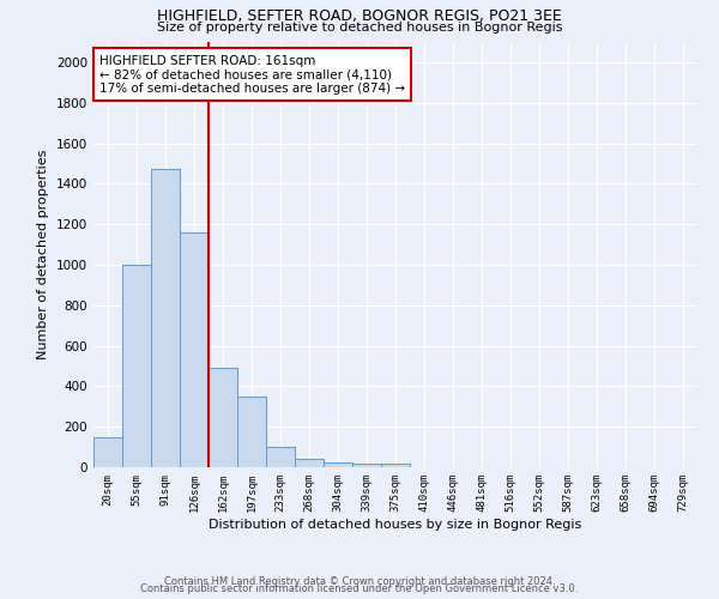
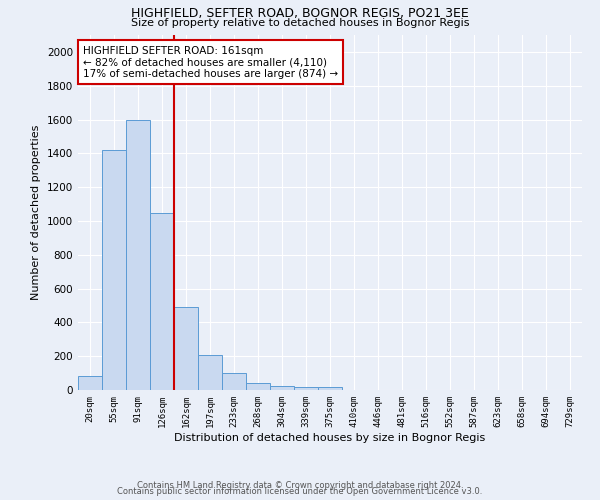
20sqm: 150 -> 80
55sqm: 1000 -> 1420
91sqm: 1470 -> 1600
126sqm: 1160 -> 1050
197sqm: 350 -> 200
